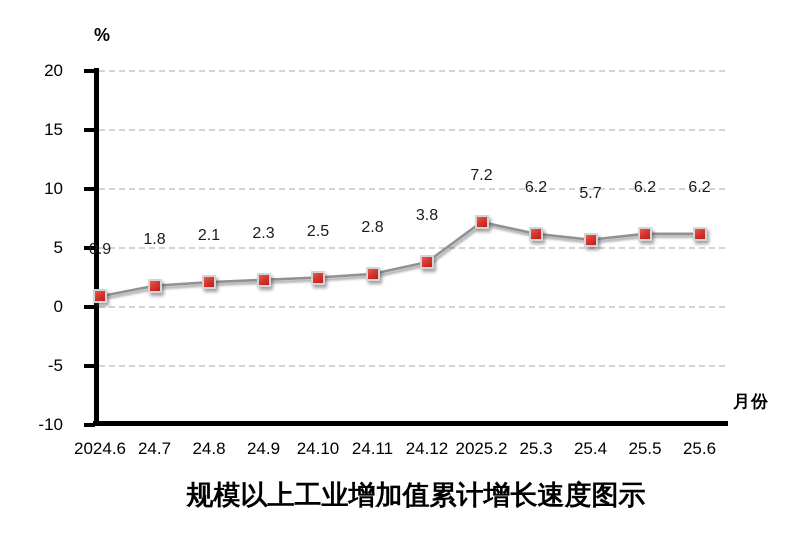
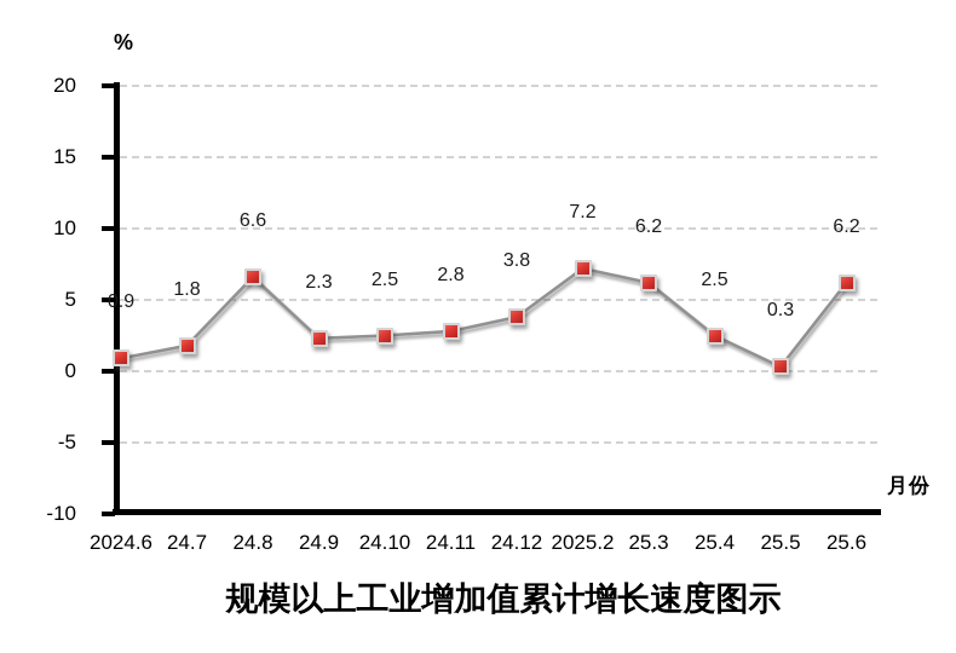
24.8: 2.1 -> 6.6
25.4: 5.7 -> 2.5
25.5: 6.2 -> 0.3
